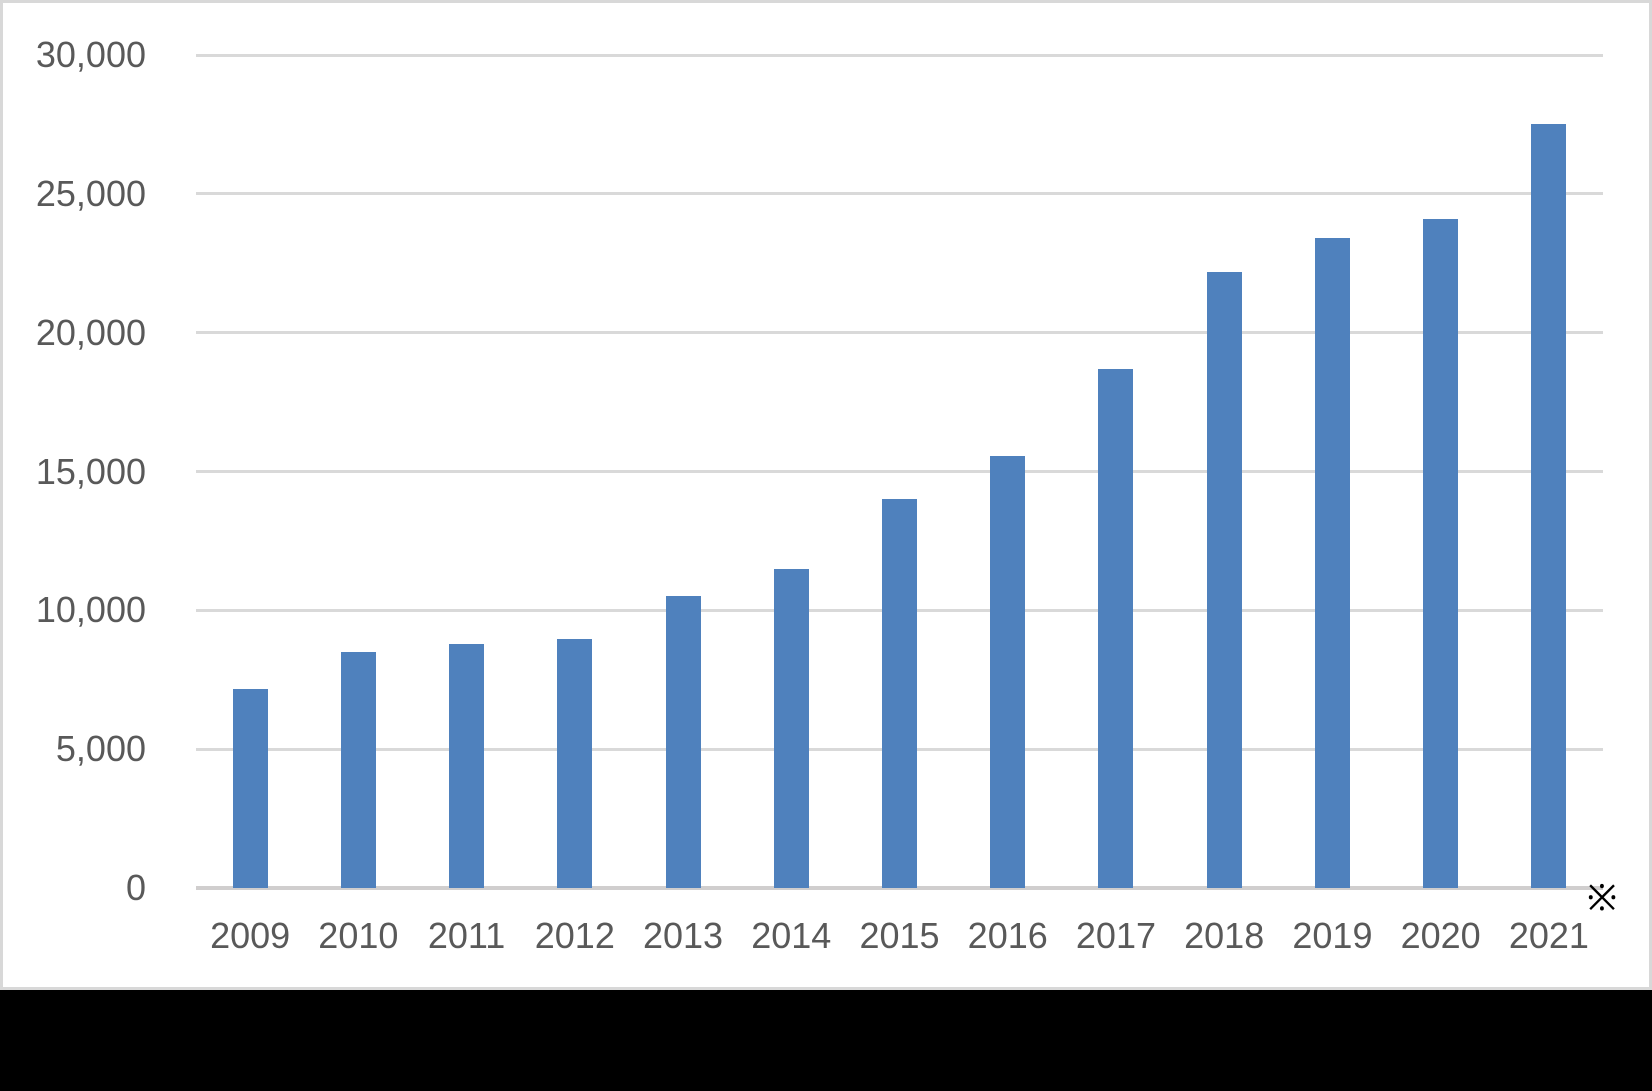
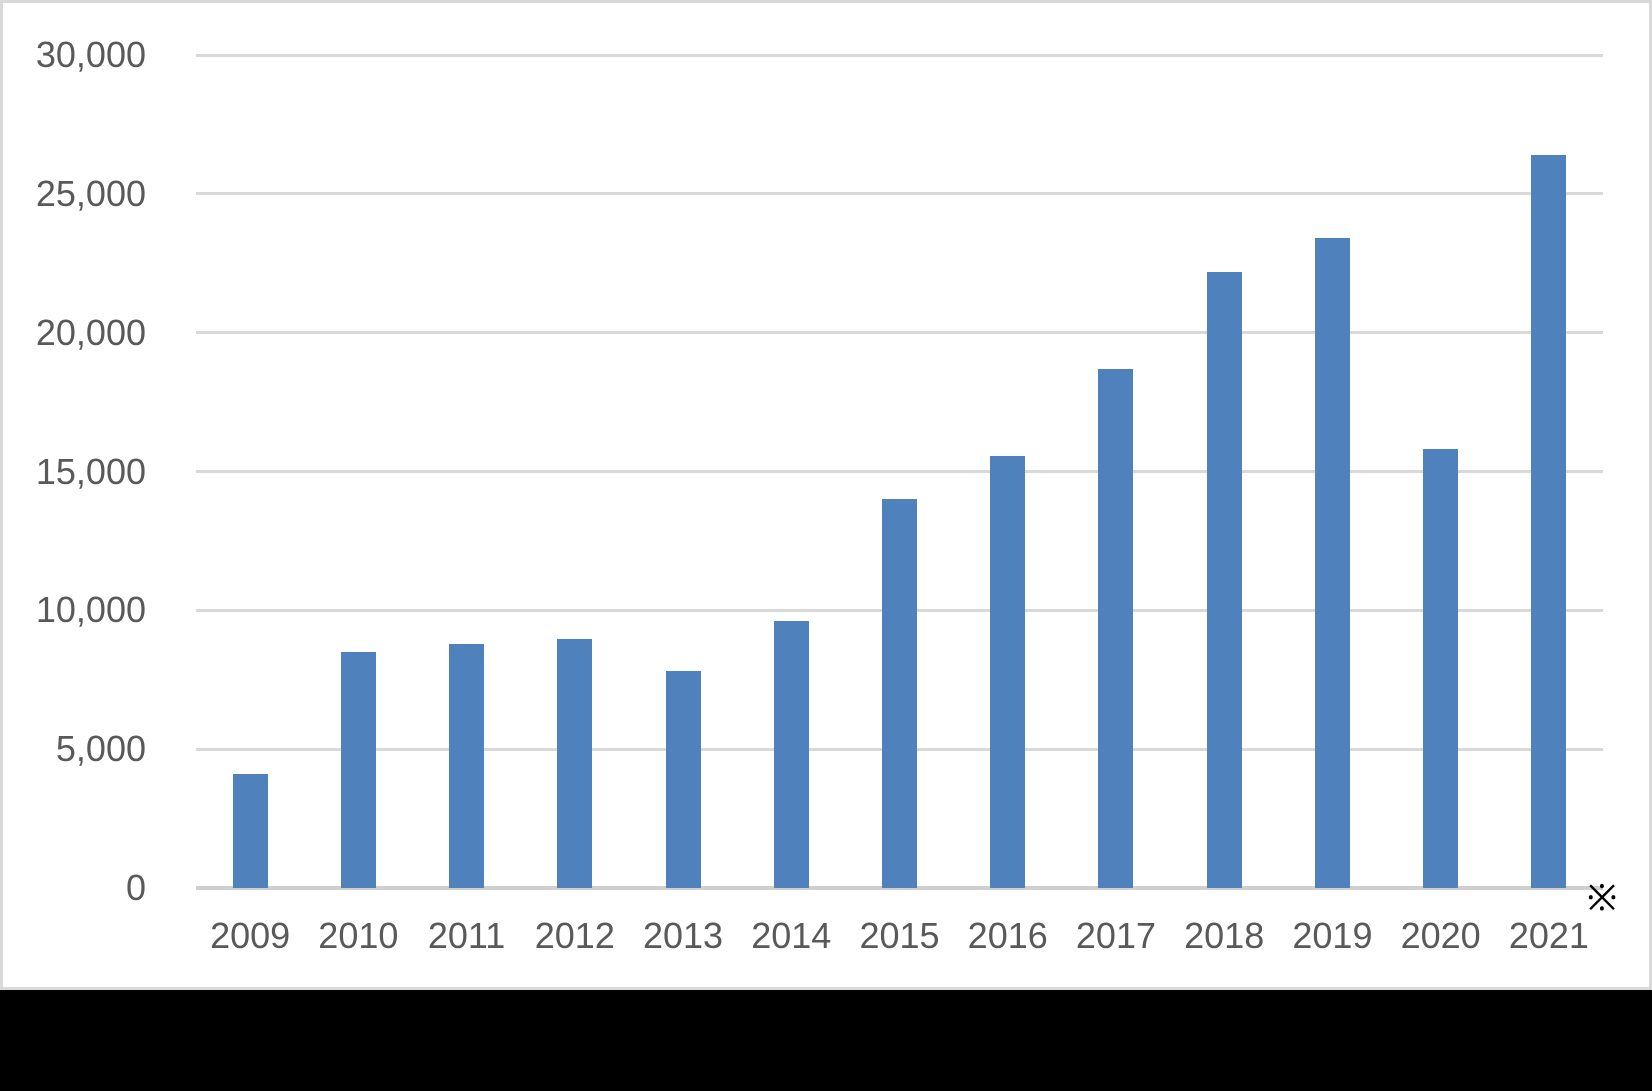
2009: 7200 -> 4100
2013: 10500 -> 7800
2014: 11500 -> 9600
2020: 24100 -> 15800
2021: 27500 -> 26400
